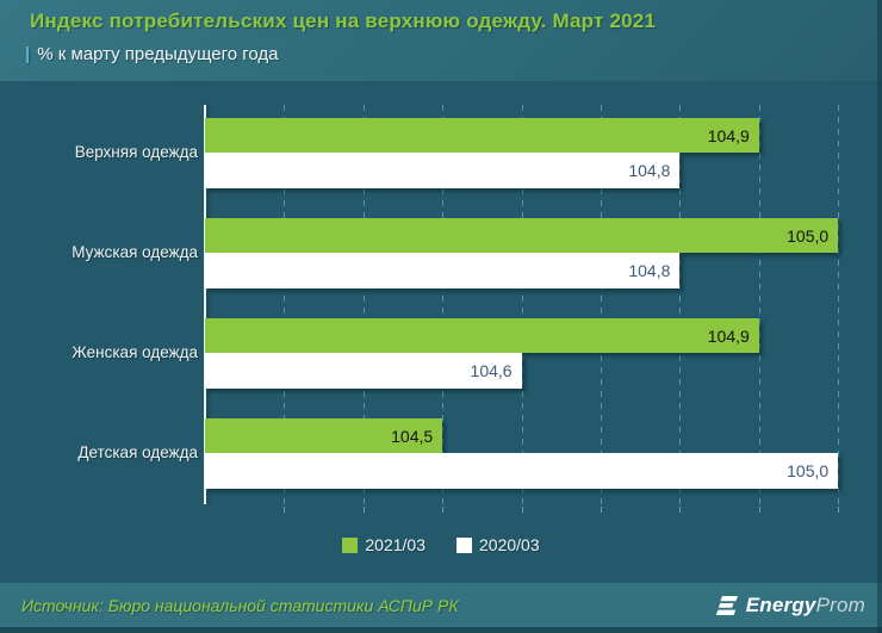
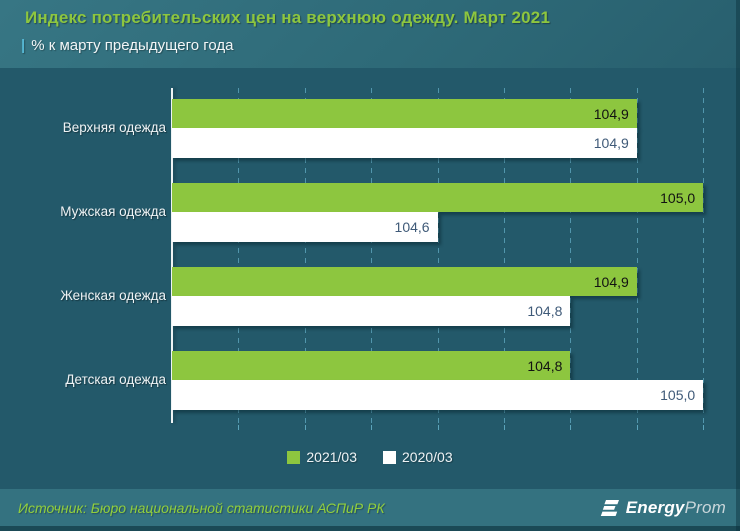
2020/03/Верхняя одежда: 104,8 -> 104,9
2020/03/Мужская одежда: 104,8 -> 104,6
2020/03/Женская одежда: 104,6 -> 104,8
2021/03/Детская одежда: 104,5 -> 104,8
